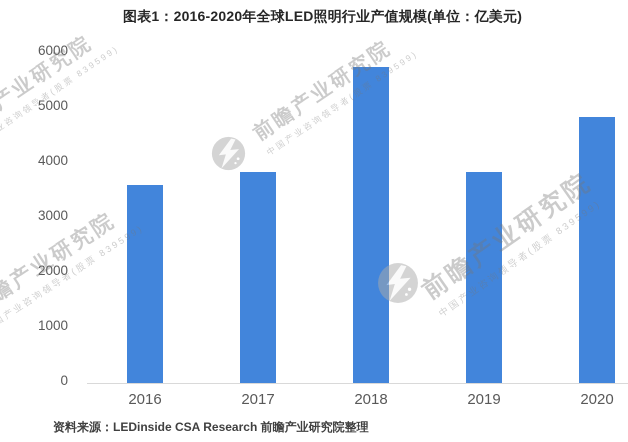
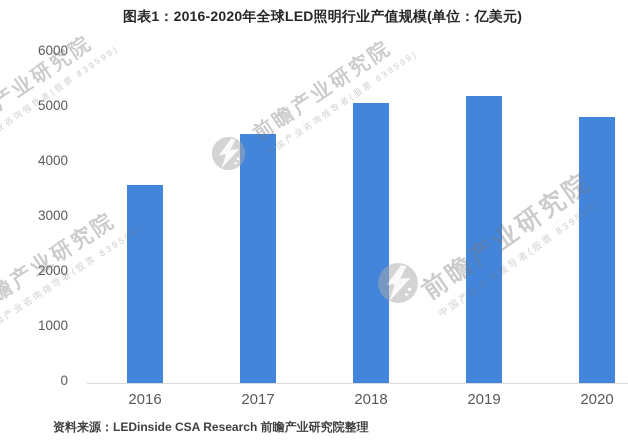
2017: 3800 -> 4500
2018: 5700 -> 5000
2019: 3800 -> 5200
